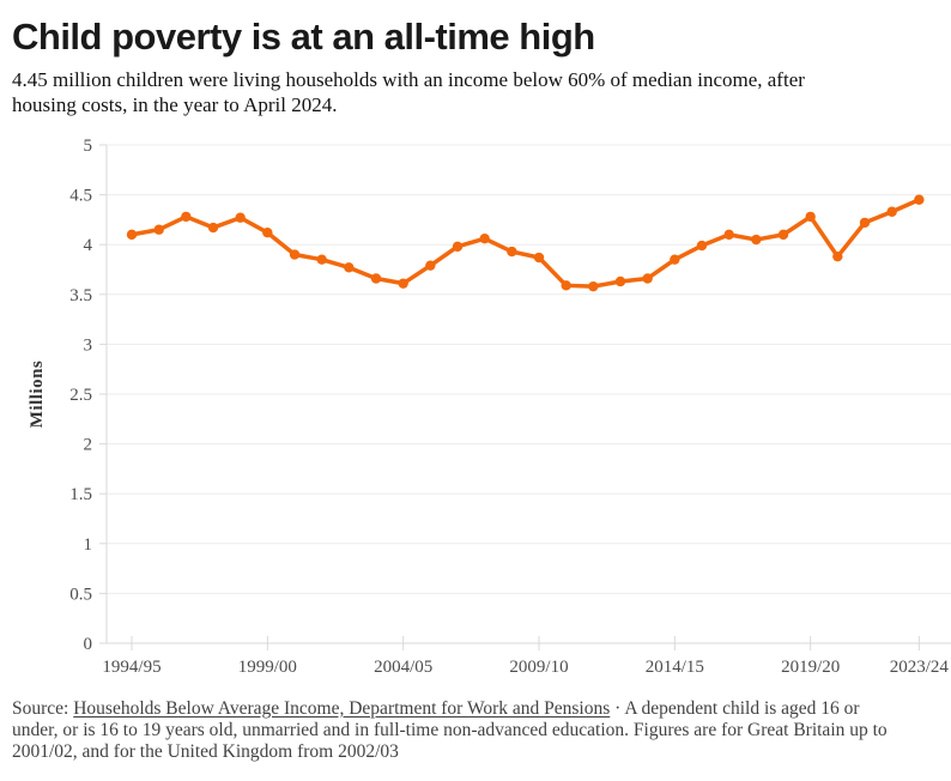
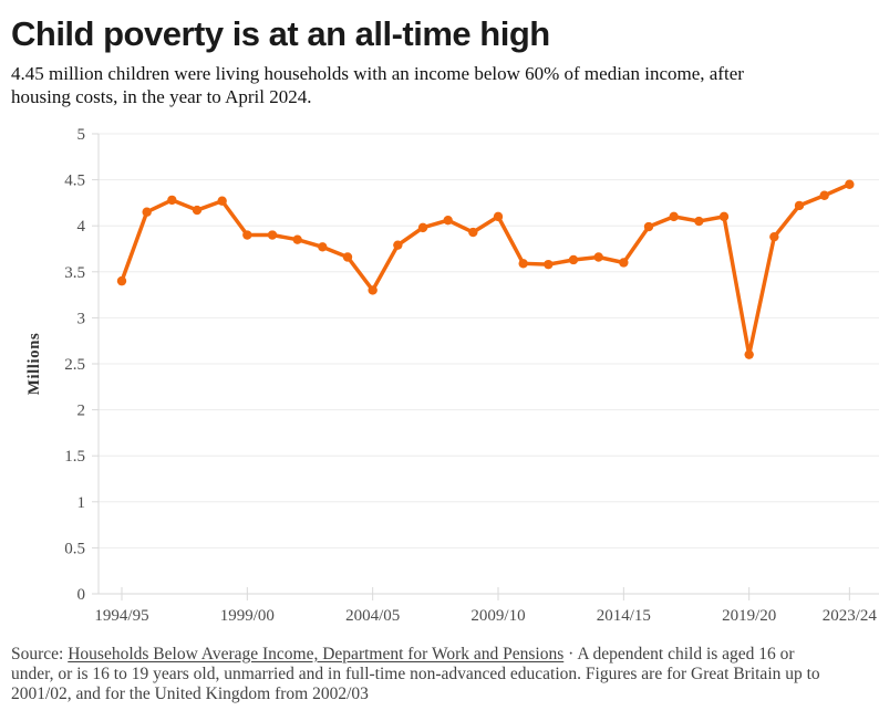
1994/95: 4.1 -> 3.4
1999/00: 4.1 -> 3.9
2004/05: 3.6 -> 3.3
2009/10: 3.9 -> 4.1
2014/15: 3.9 -> 3.6
2019/20: 4.3 -> 2.6
